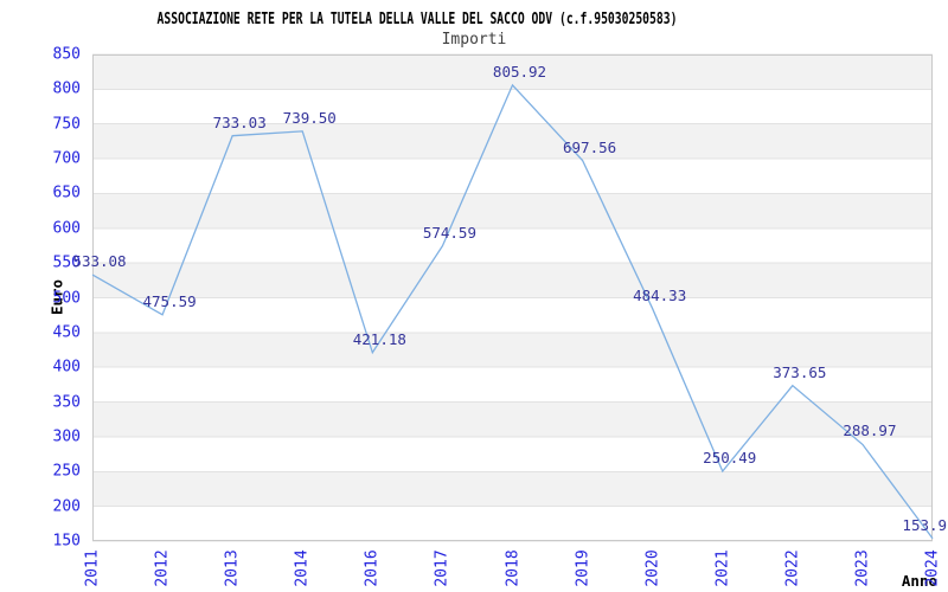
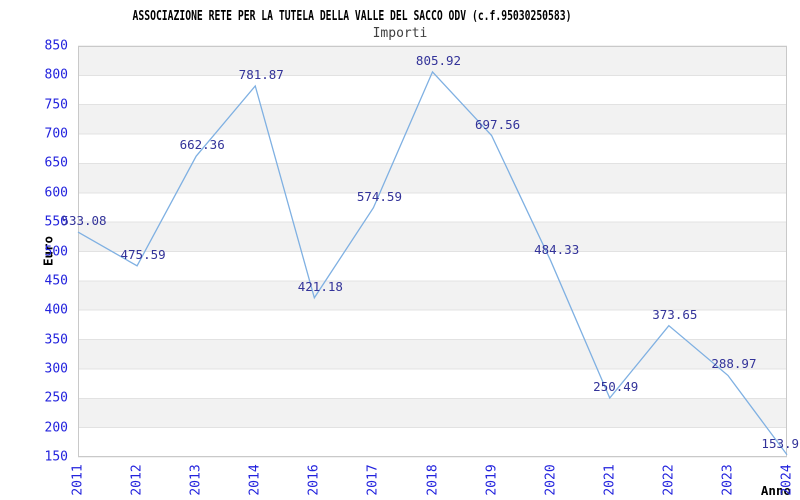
2013: 733.03 -> 662.36
2014: 739.50 -> 781.87
